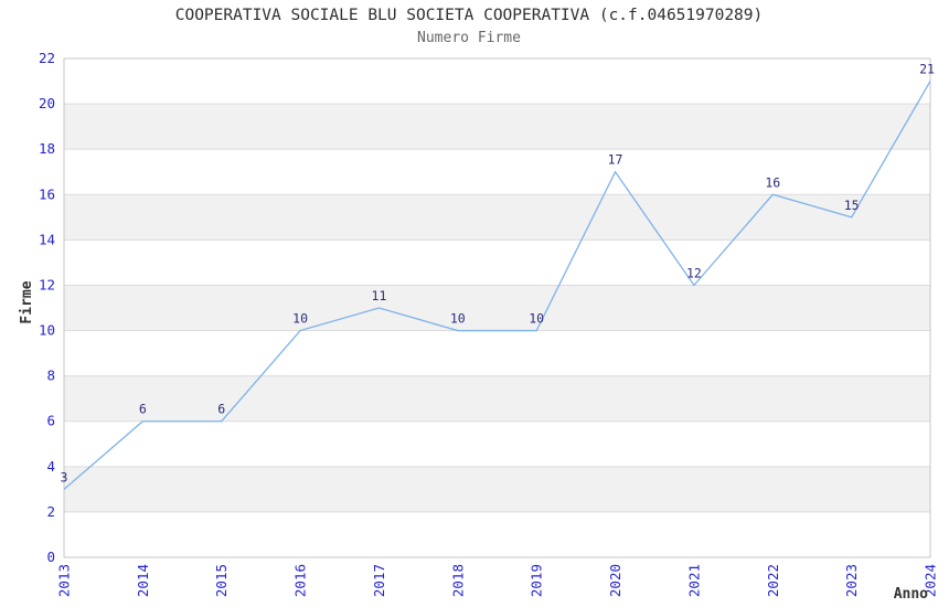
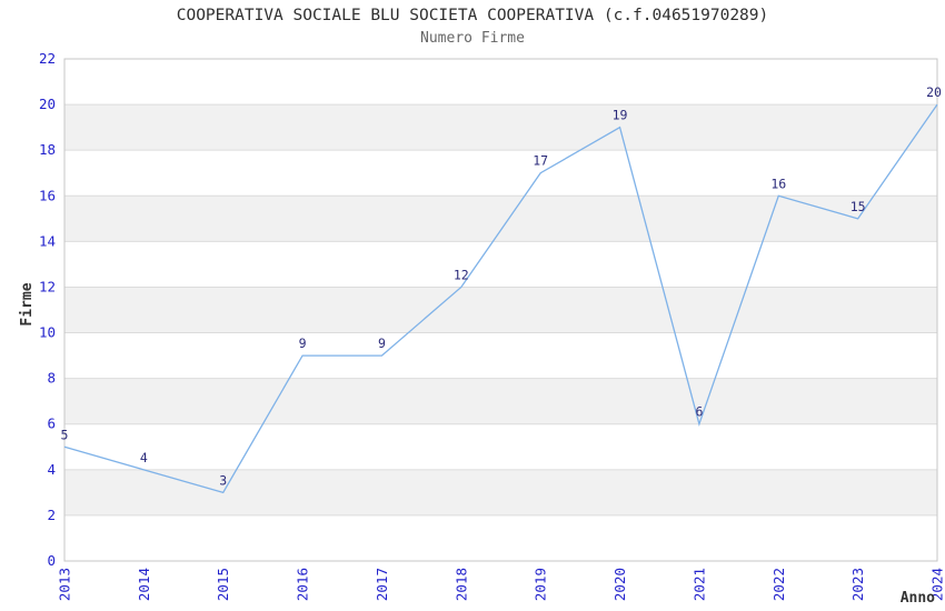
2013: 3 -> 5
2014: 6 -> 4
2015: 6 -> 3
2016: 10 -> 9
2017: 11 -> 9
2018: 10 -> 12
2019: 10 -> 17
2020: 17 -> 19
2021: 12 -> 6
2024: 21 -> 20
